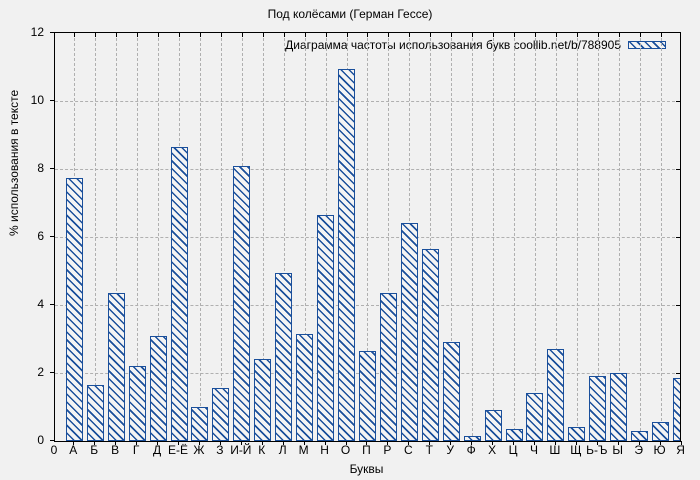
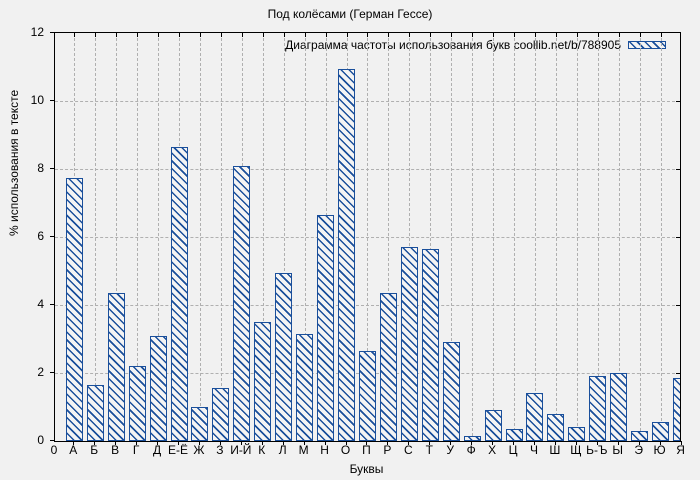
К: 2.4 -> 3.5
С: 6.4 -> 5.7
Ш: 2.7 -> 0.8
